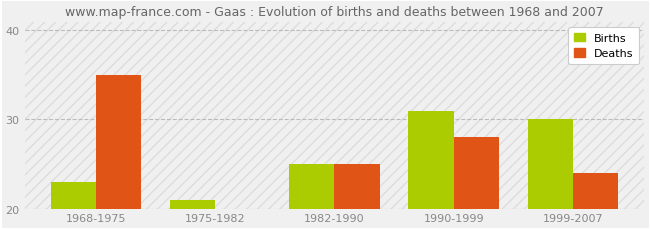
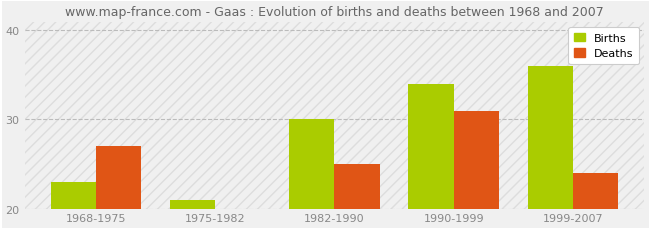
Deaths/1968-1975: 35 -> 27
Births/1982-1990: 25 -> 30
Births/1990-1999: 31 -> 34
Deaths/1990-1999: 28 -> 31
Births/1999-2007: 30 -> 36
